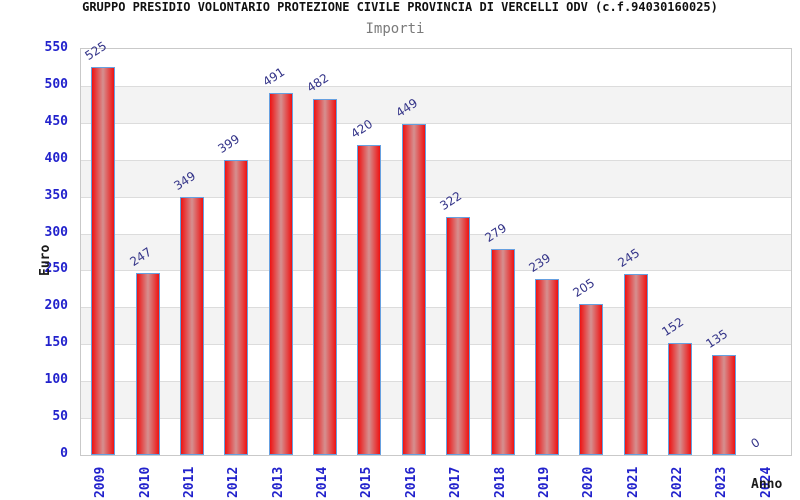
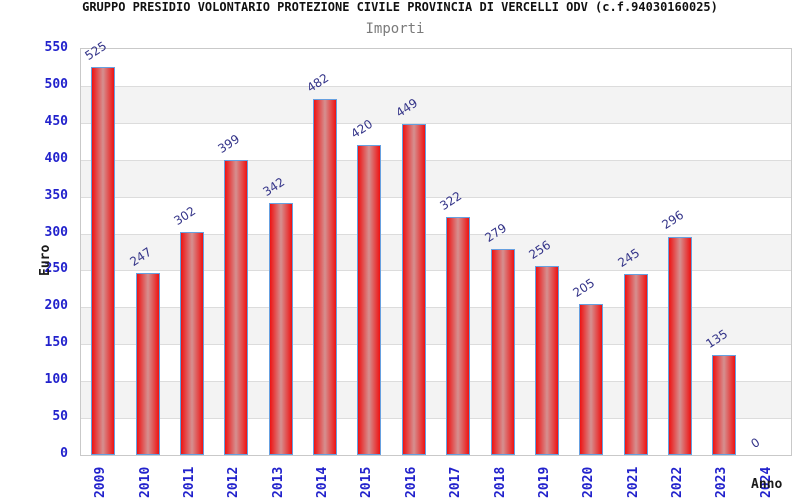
2011: 349 -> 302
2013: 491 -> 342
2019: 239 -> 256
2022: 152 -> 296
